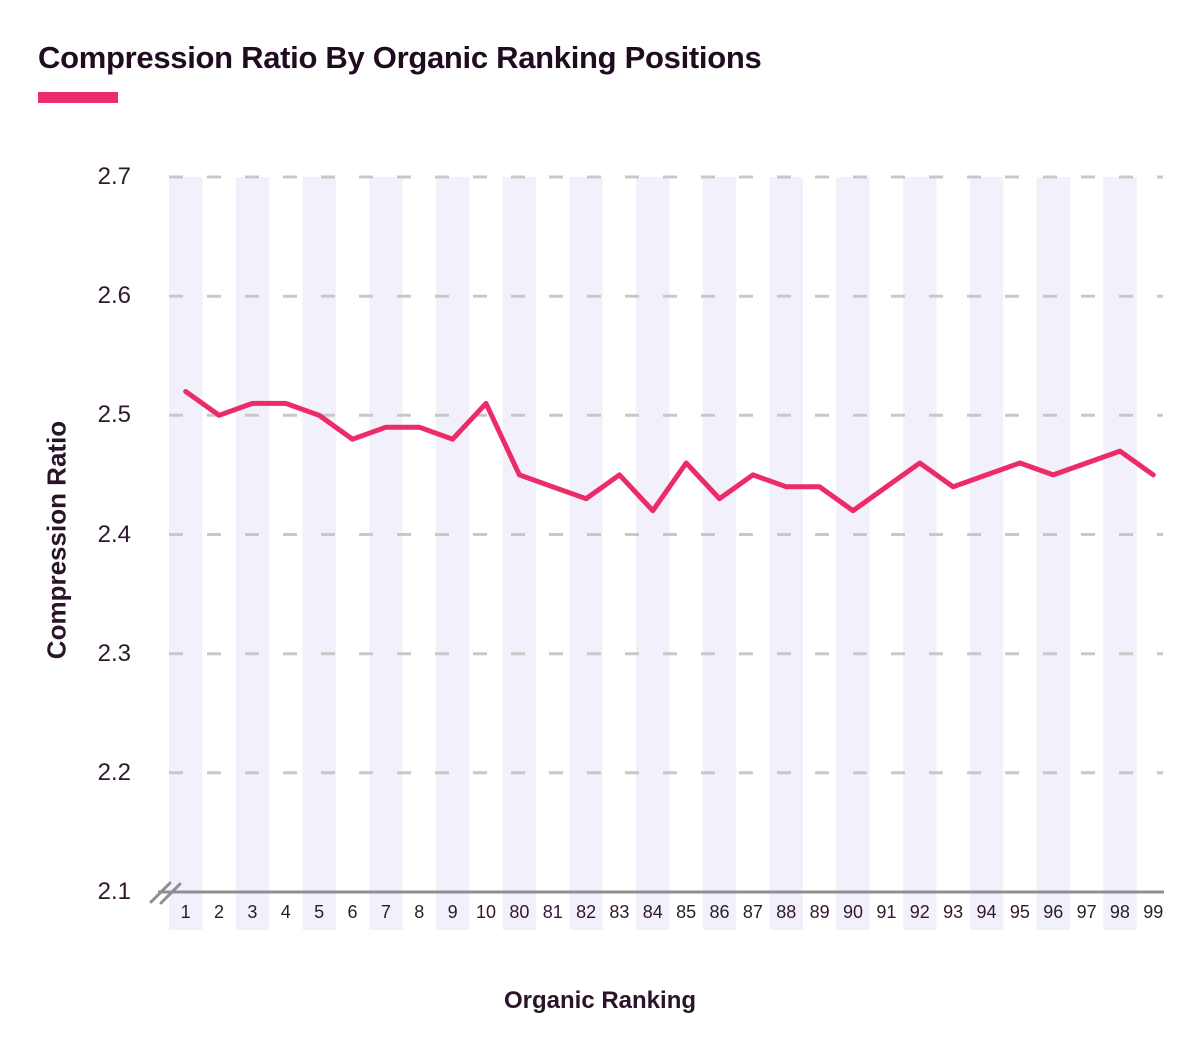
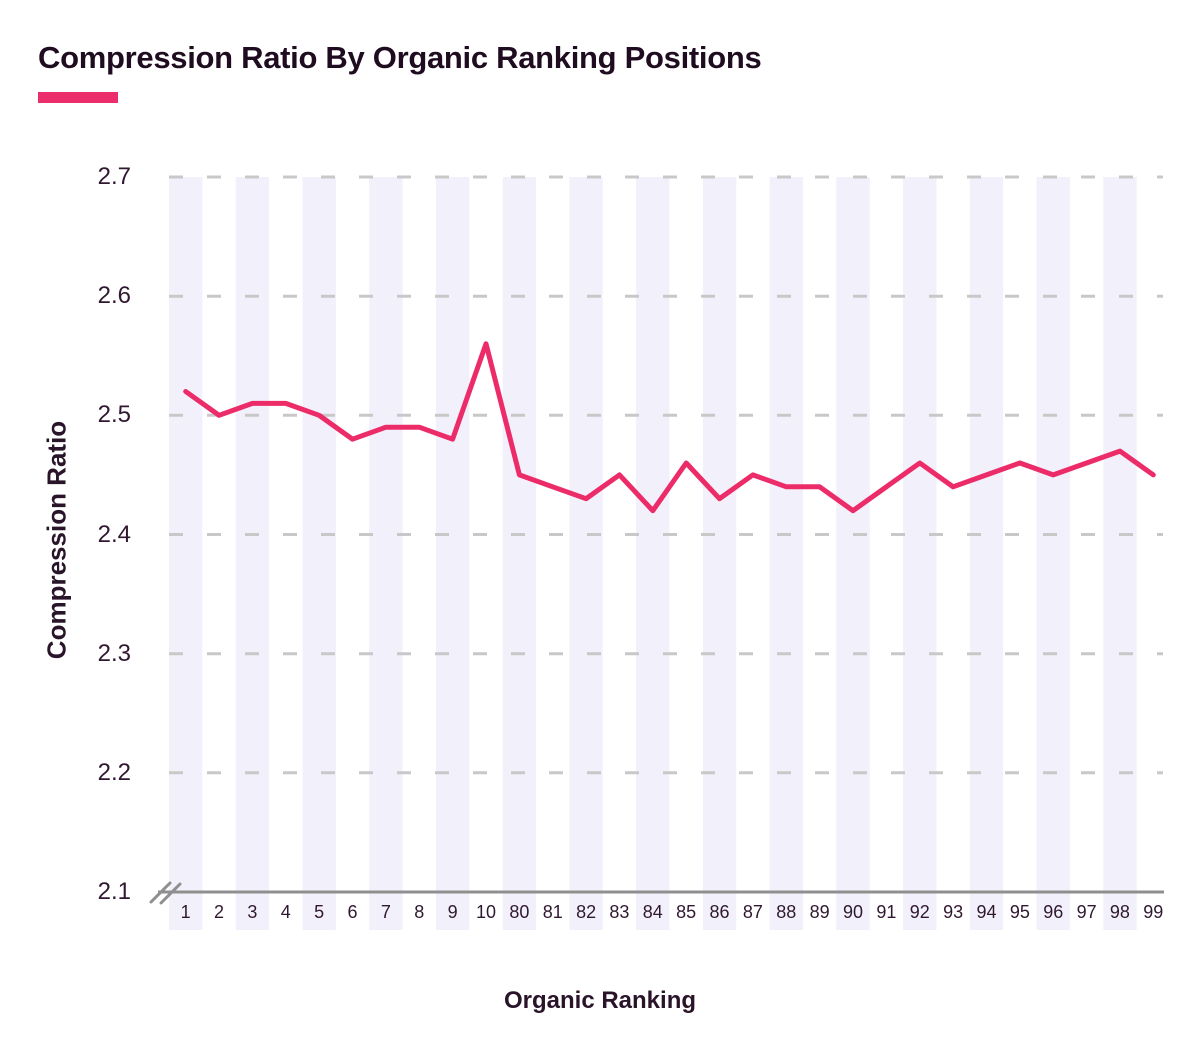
10: 2.51 -> 2.56
